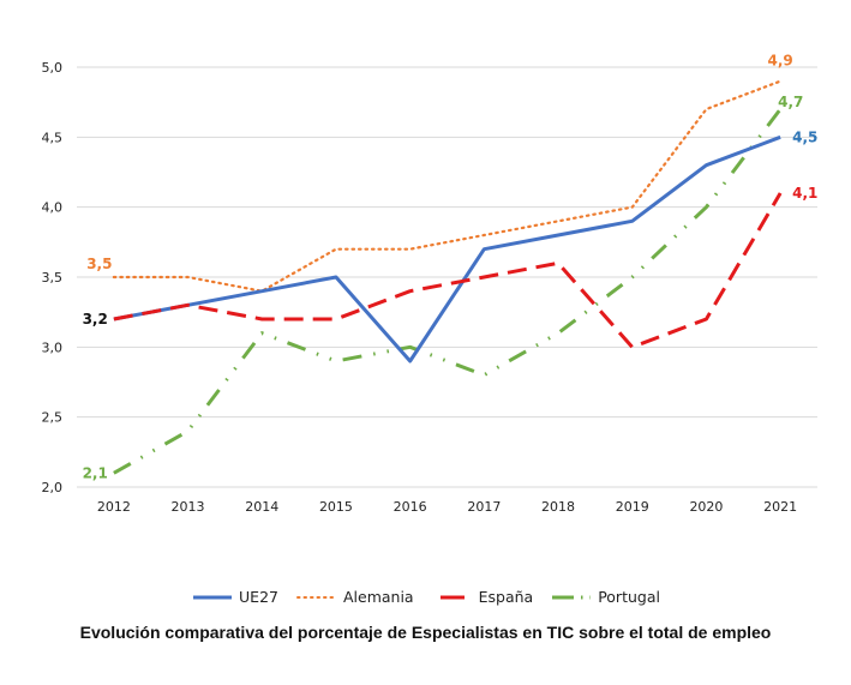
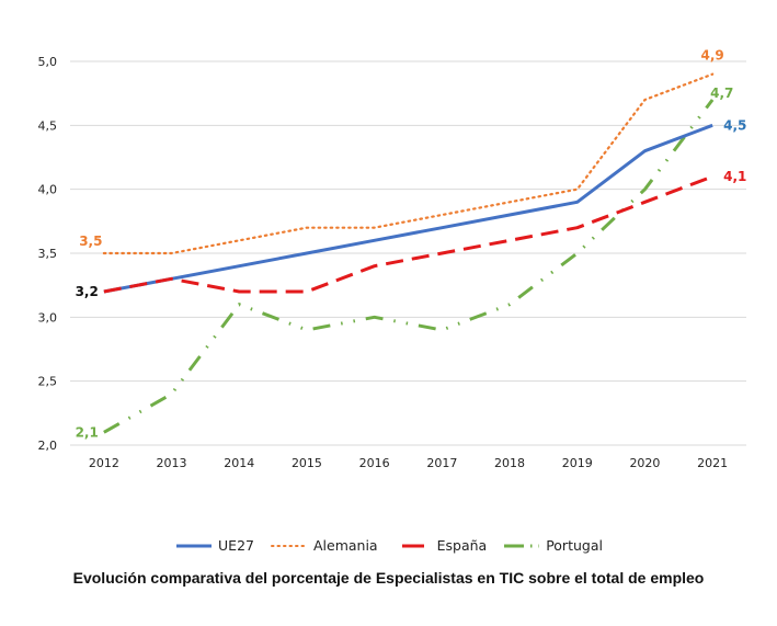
Alemania/2014: 3,4 -> 3,6
UE27/2016: 2,9 -> 3,6
Portugal/2017: 2,8 -> 2,9
España/2019: 3,0 -> 3,7
España/2020: 3,2 -> 3,9
